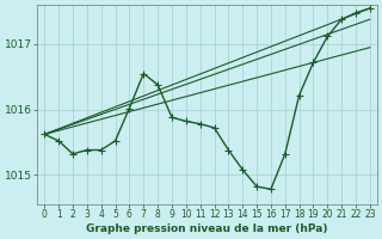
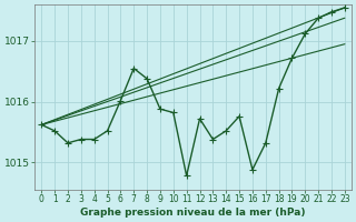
11: 1015.78 -> 1014.78
14: 1015.08 -> 1015.52
15: 1014.82 -> 1015.76
16: 1014.78 -> 1014.88
